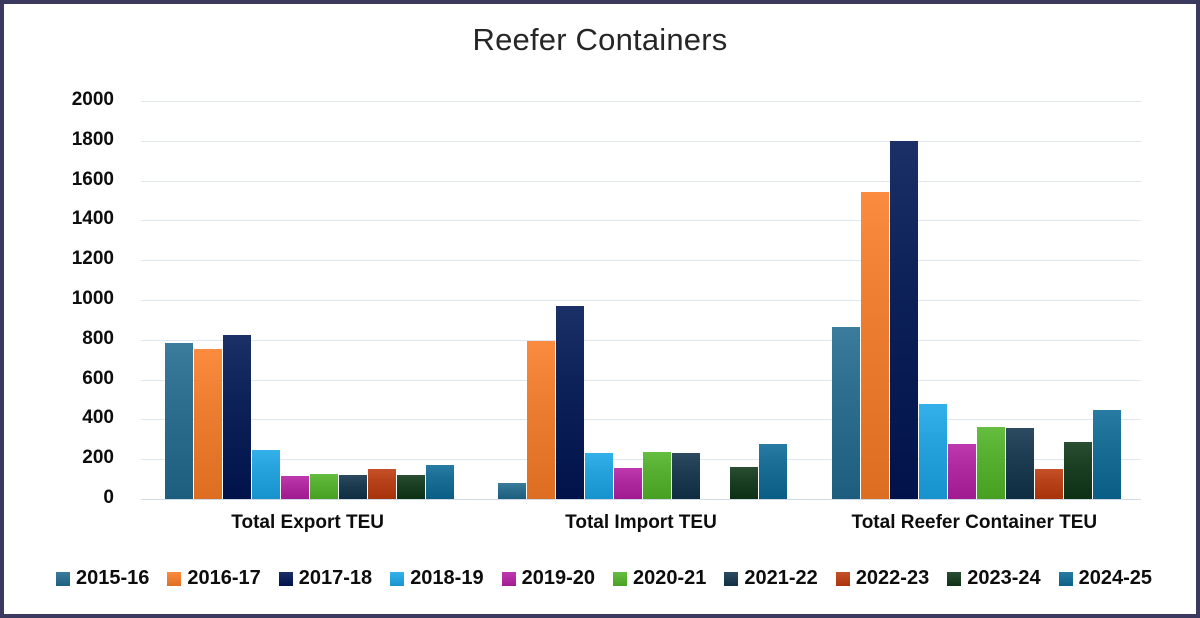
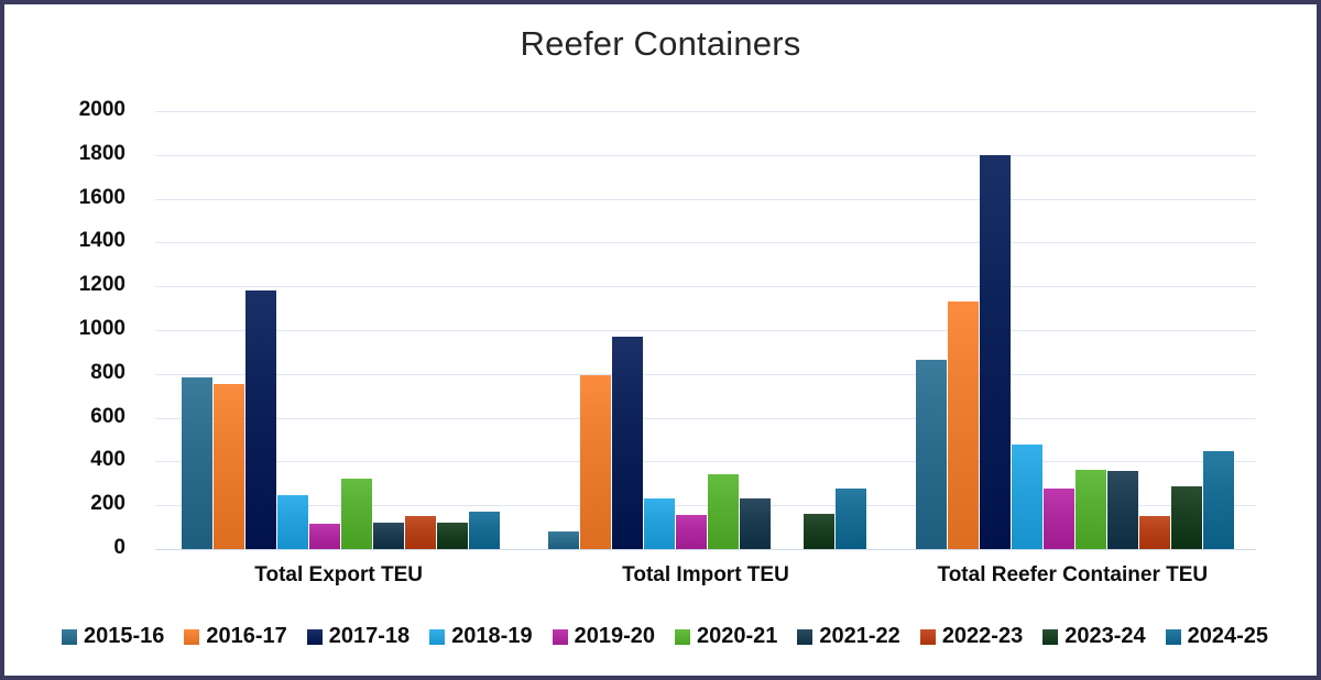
2017-18/Total Export TEU: 820 -> 1180
2020-21/Total Export TEU: 120 -> 320
2020-21/Total Import TEU: 240 -> 340
2016-17/Total Reefer Container TEU: 1540 -> 1130
